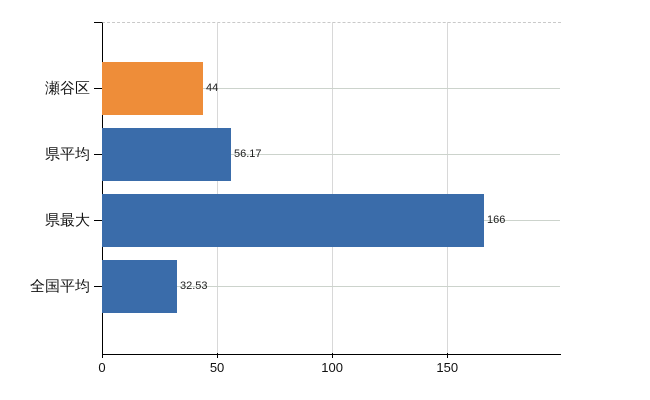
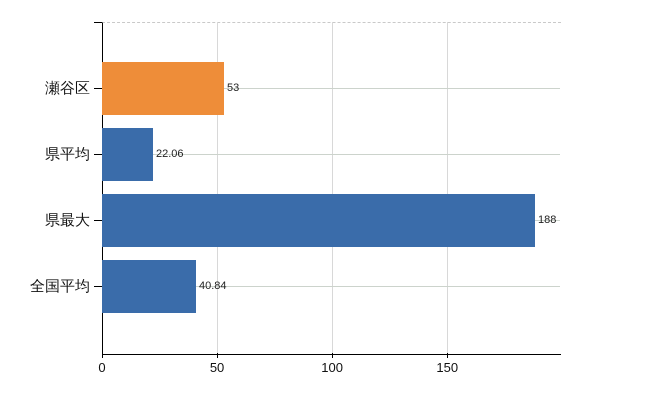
瀬谷区: 44 -> 53
県平均: 56.17 -> 22.06
県最大: 166 -> 188
全国平均: 32.53 -> 40.84
